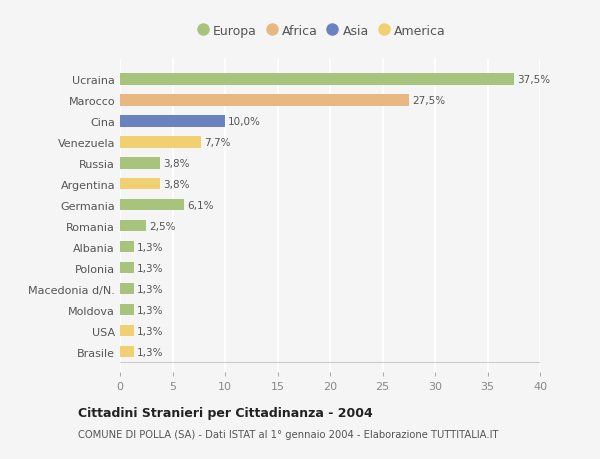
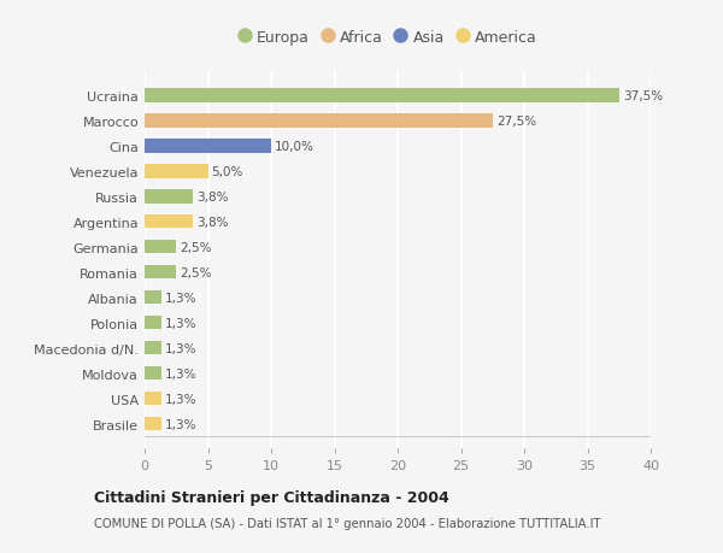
Venezuela: 7,7% -> 5,0%
Germania: 6,1% -> 2,5%
